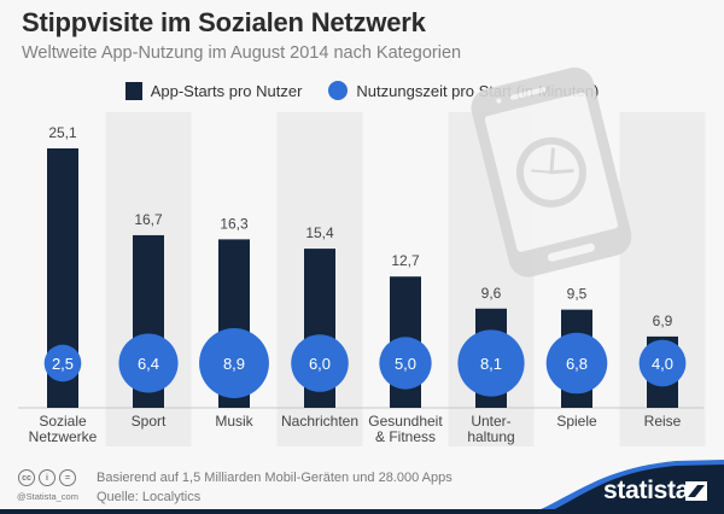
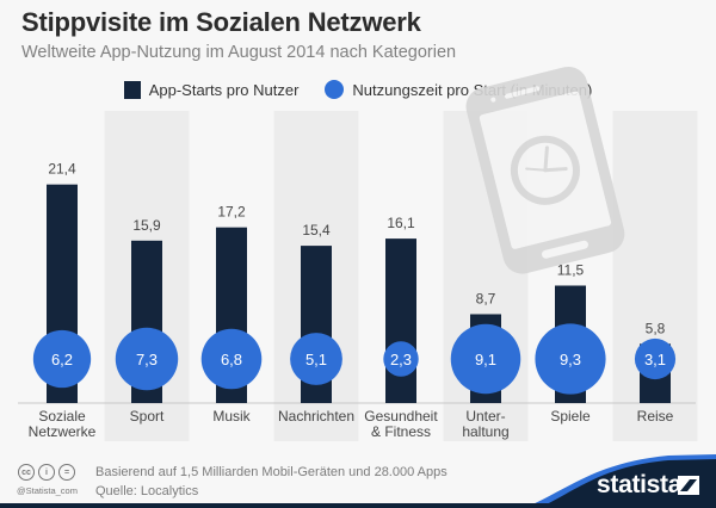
App-Starts pro Nutzer/Soziale Netzwerke: 25,1 -> 21,4
Nutzungszeit pro Start (in Minuten)/Soziale Netzwerke: 2,5 -> 6,2
App-Starts pro Nutzer/Sport: 16,7 -> 15,9
Nutzungszeit pro Start (in Minuten)/Sport: 6,4 -> 7,3
App-Starts pro Nutzer/Musik: 16,3 -> 17,2
Nutzungszeit pro Start (in Minuten)/Musik: 8,9 -> 6,8
Nutzungszeit pro Start (in Minuten)/Nachrichten: 6,0 -> 5,1
App-Starts pro Nutzer/Gesundheit & Fitness: 12,7 -> 16,1
Nutzungszeit pro Start (in Minuten)/Gesundheit & Fitness: 5,0 -> 2,3
App-Starts pro Nutzer/Unter-haltung: 9,6 -> 8,7
Nutzungszeit pro Start (in Minuten)/Unter-haltung: 8,1 -> 9,1
App-Starts pro Nutzer/Spiele: 9,5 -> 11,5
Nutzungszeit pro Start (in Minuten)/Spiele: 6,8 -> 9,3
App-Starts pro Nutzer/Reise: 6,9 -> 5,8
Nutzungszeit pro Start (in Minuten)/Reise: 4,0 -> 3,1
